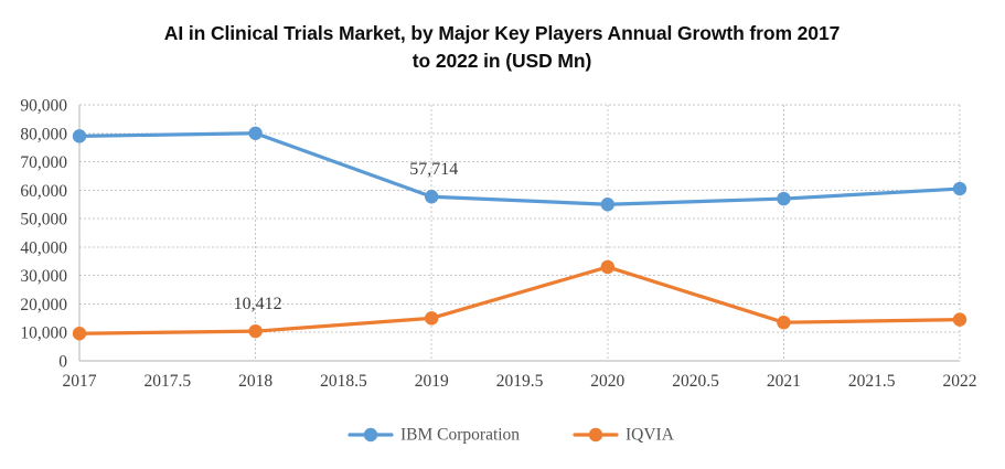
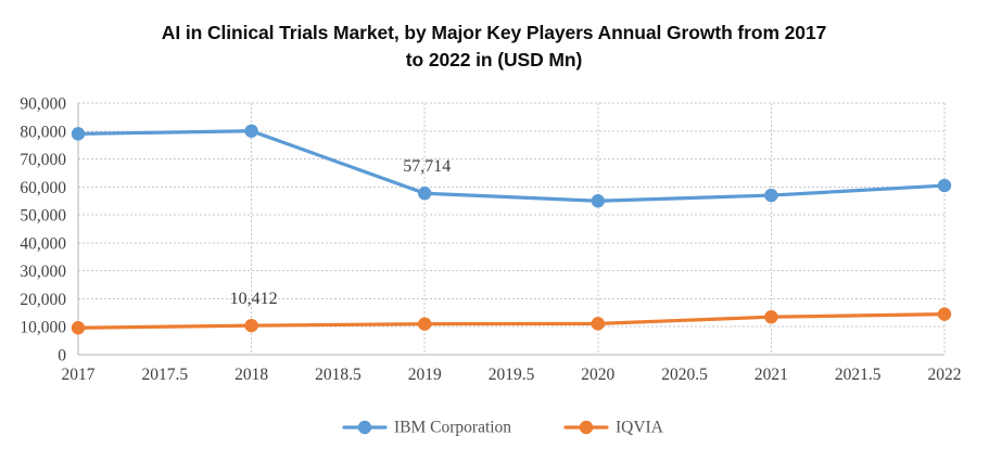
IQVIA/2019: 15000 -> 11000
IQVIA/2020: 33000 -> 11000
